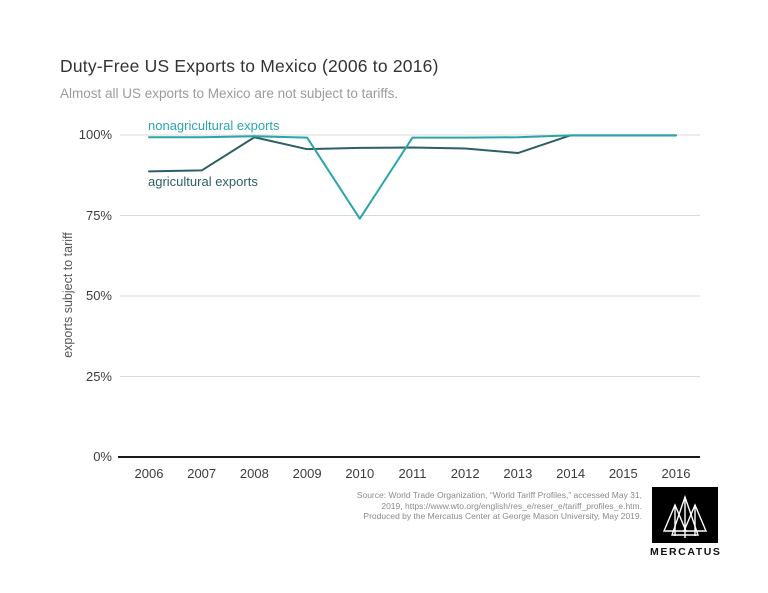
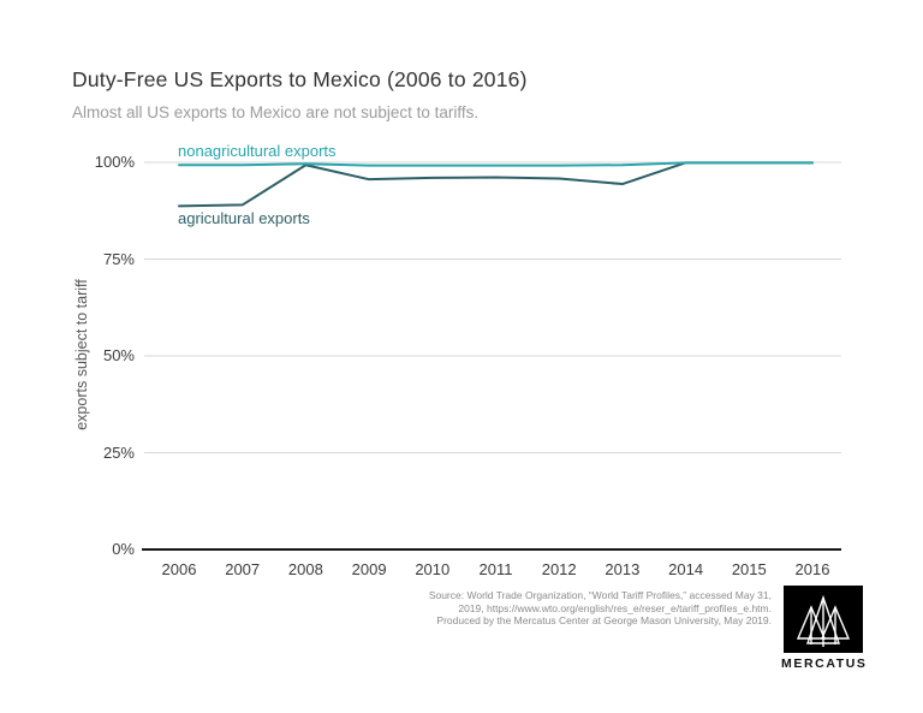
nonagricultural exports/2010: 74% -> 99%
